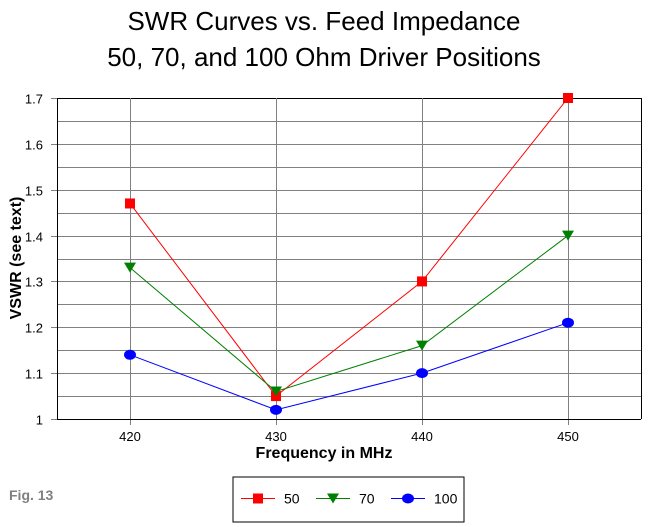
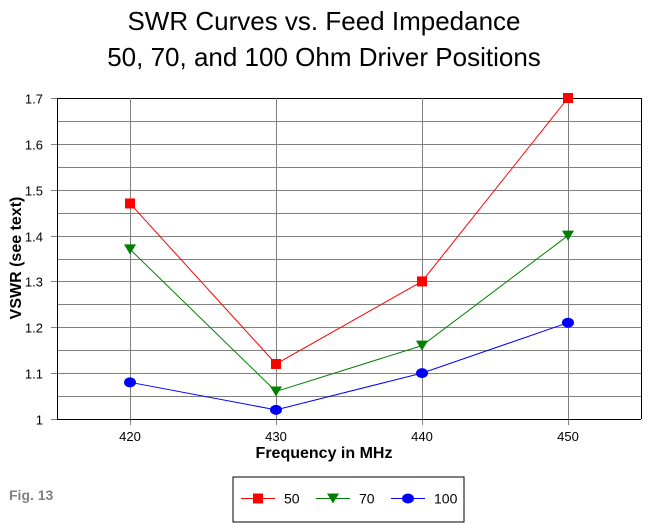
70/420: 1.33 -> 1.37
100/420: 1.14 -> 1.08
50/430: 1.05 -> 1.12
